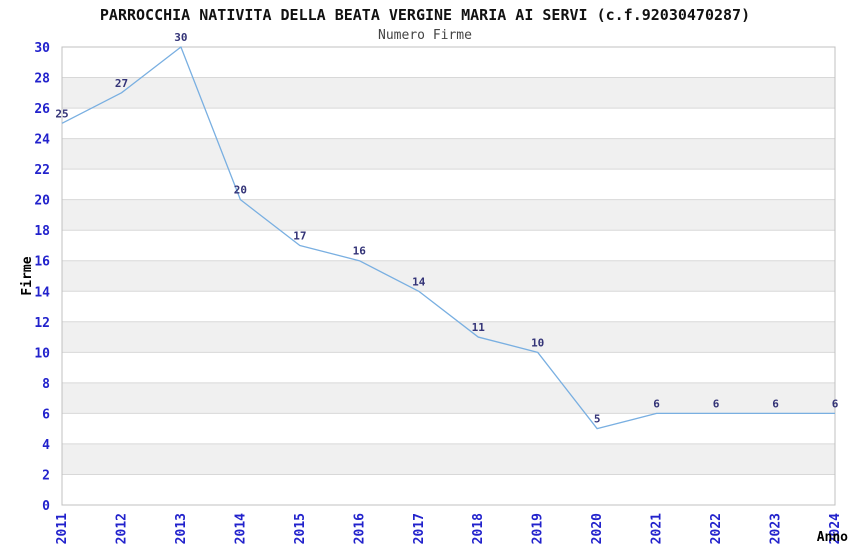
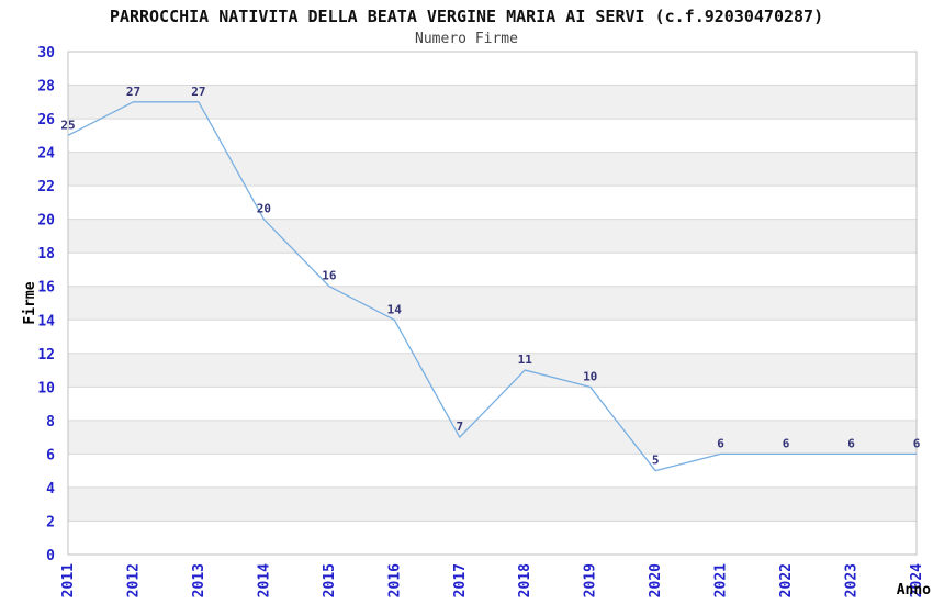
2013: 30 -> 27
2015: 17 -> 16
2016: 16 -> 14
2017: 14 -> 7
